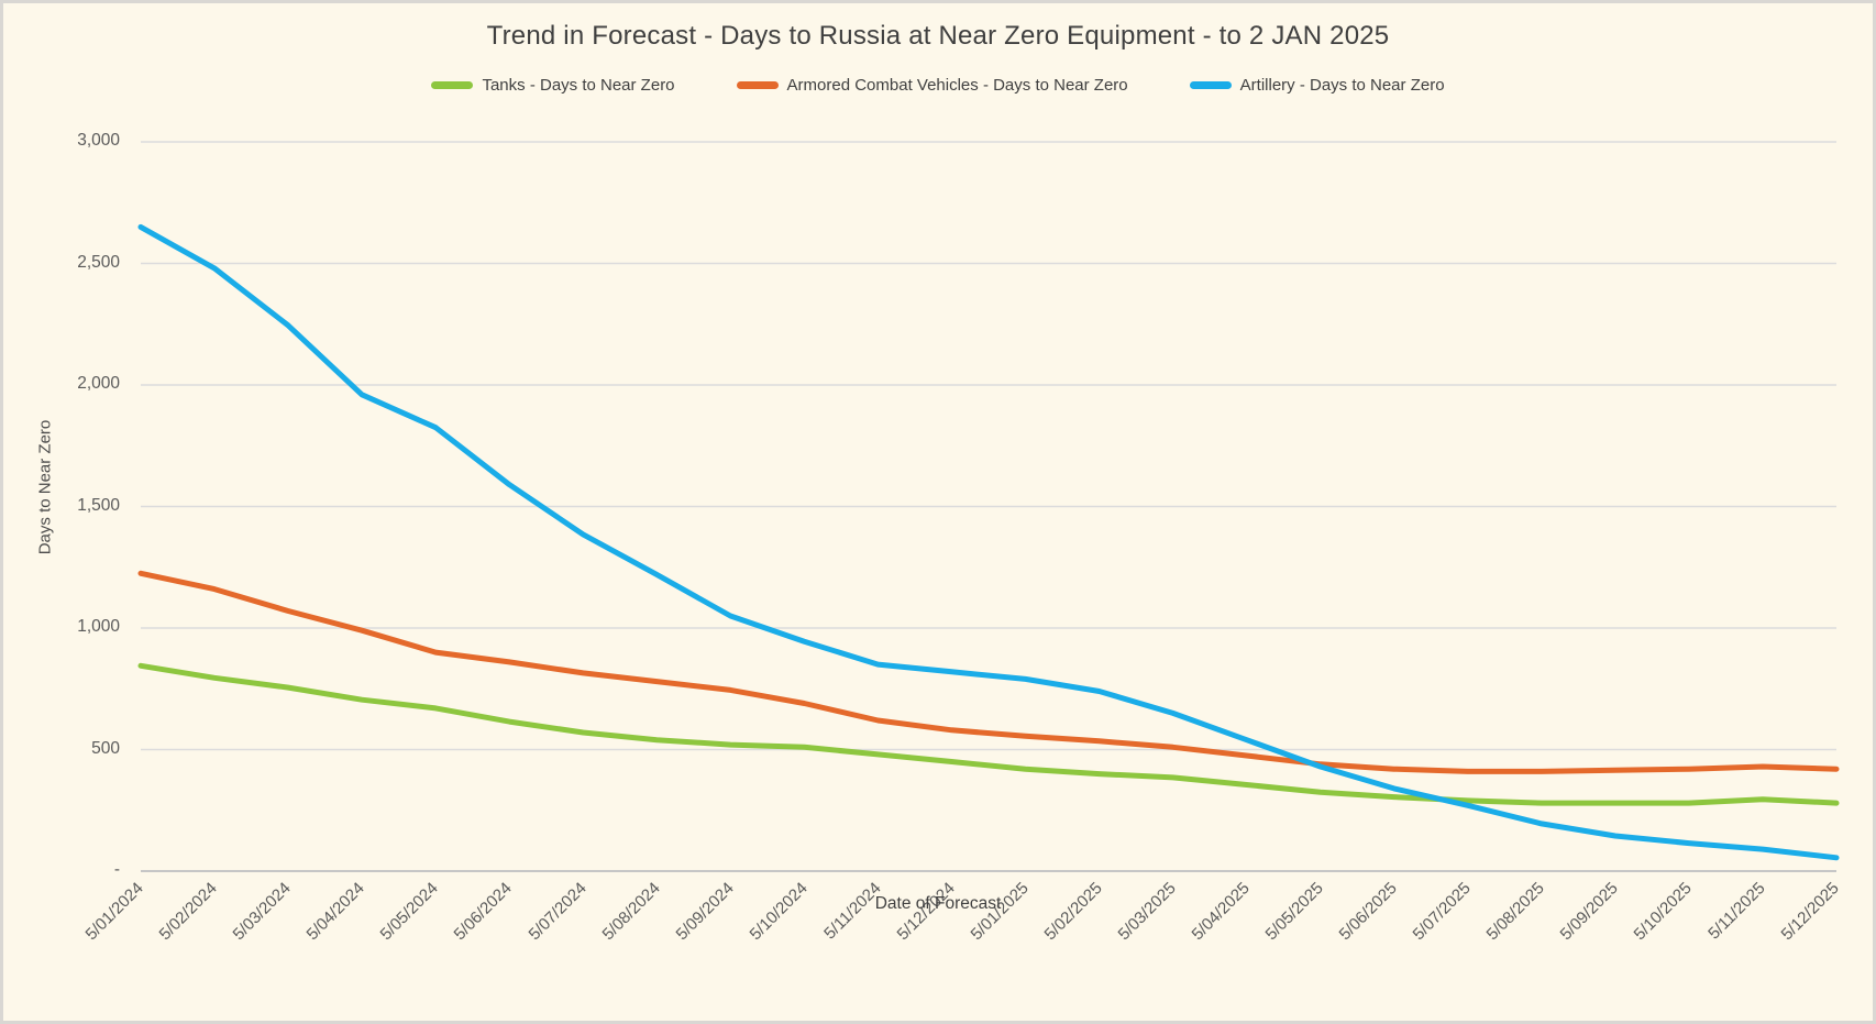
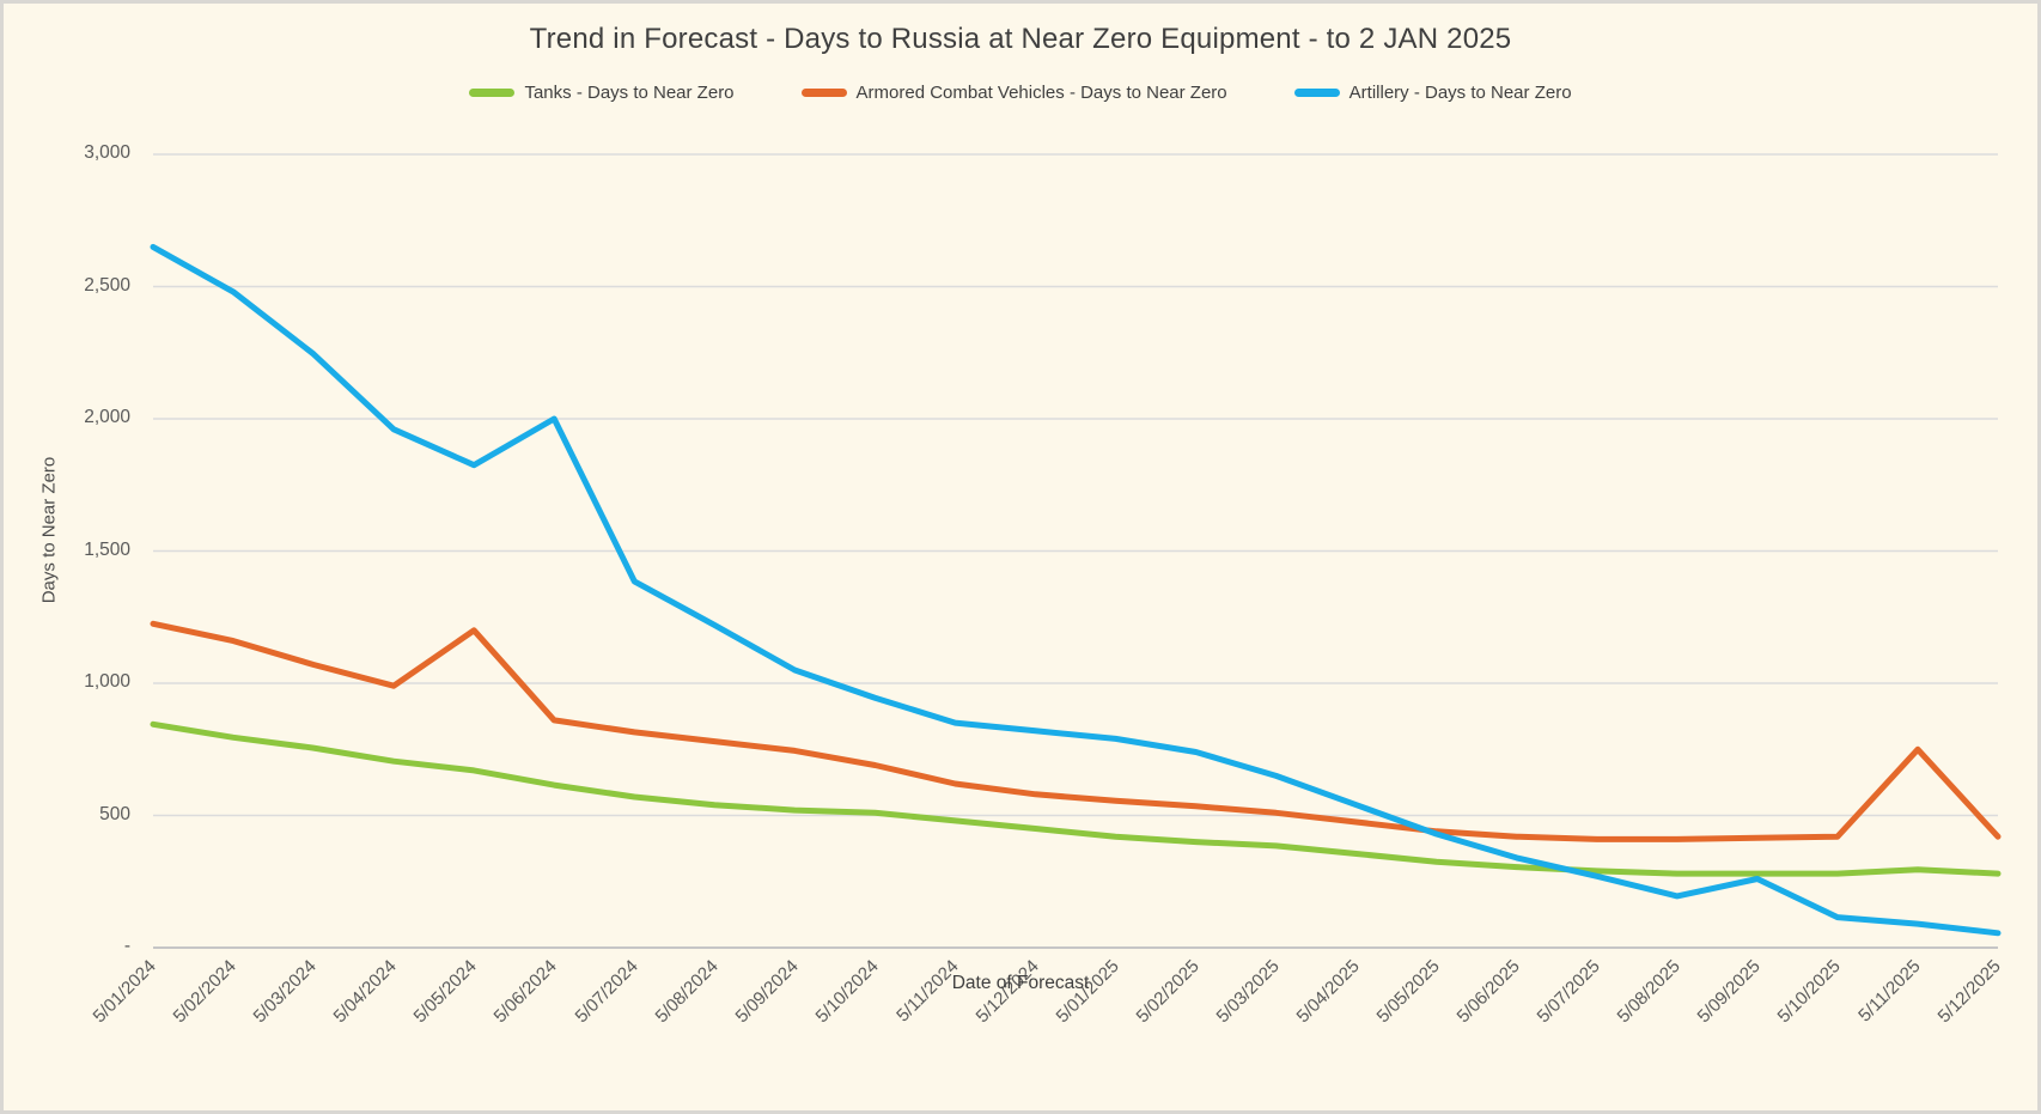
Armored Combat Vehicles - Days to Near Zero/5/05/2024: 900 -> 1200
Artillery - Days to Near Zero/5/06/2024: 1590 -> 2000
Artillery - Days to Near Zero/5/09/2025: 140 -> 260
Armored Combat Vehicles - Days to Near Zero/5/11/2025: 430 -> 750
